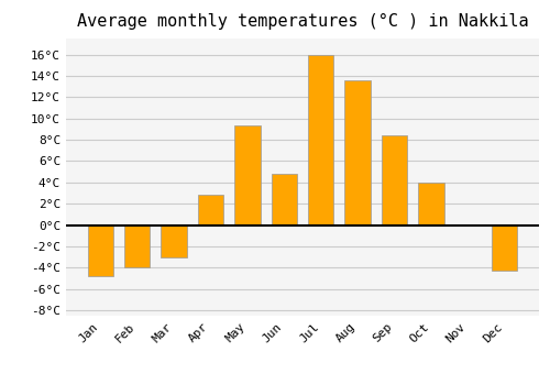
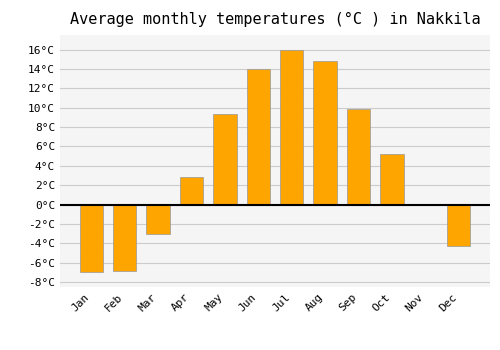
Jan: -4.8°C -> -7.0°C
Feb: -4.0°C -> -6.8°C
Jun: 4.8°C -> 14.0°C
Aug: 13.6°C -> 14.8°C
Sep: 8.4°C -> 9.9°C
Oct: 4.0°C -> 5.2°C
